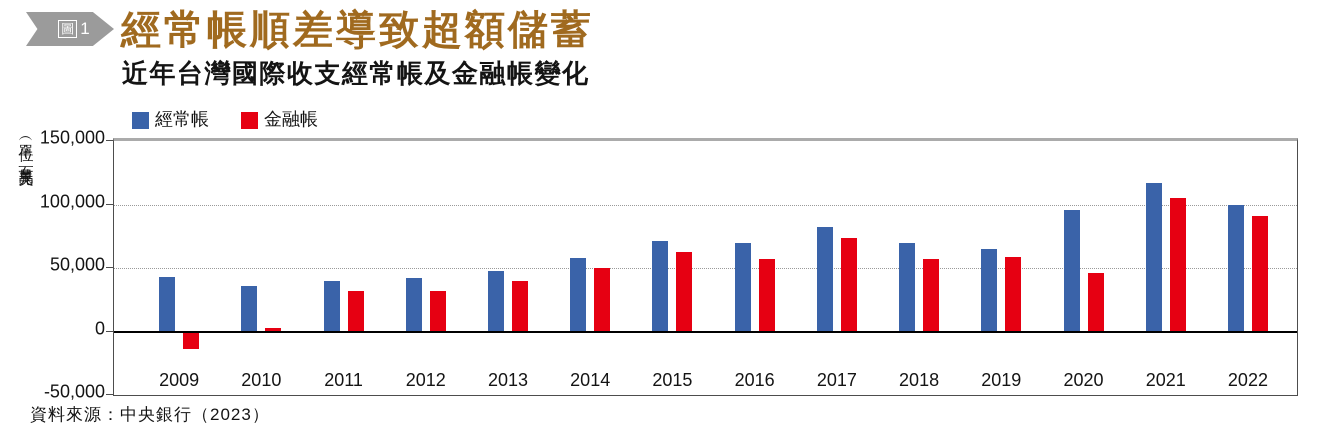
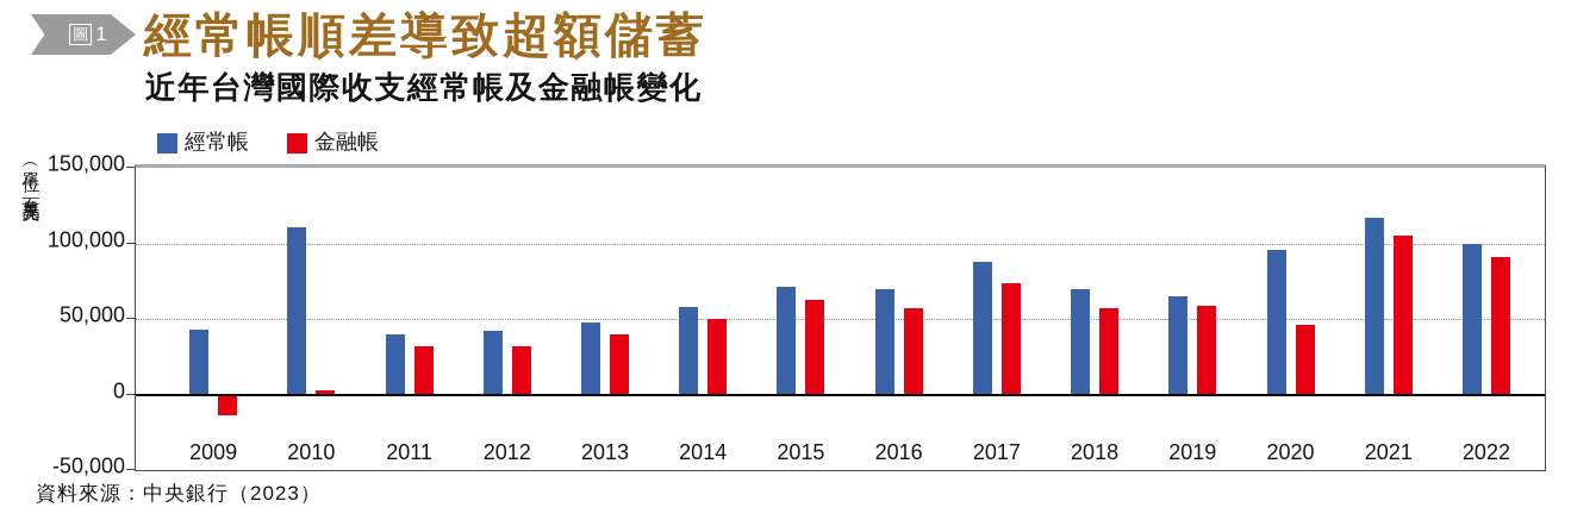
經常帳/2010: 36000 -> 111000
經常帳/2017: 82000 -> 88000
